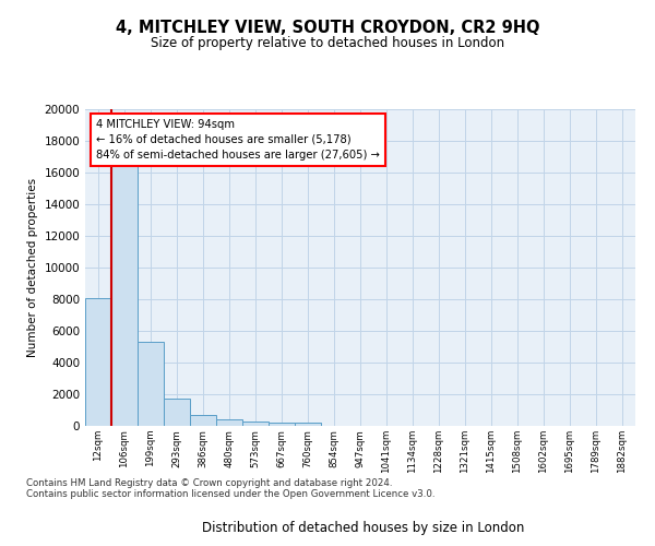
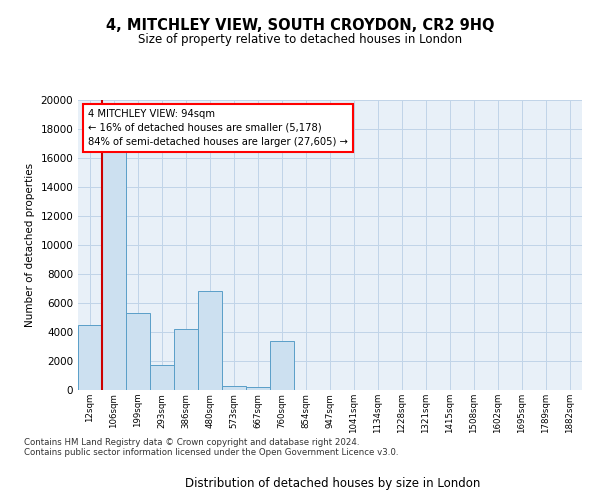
12sqm: 8100 -> 4500
386sqm: 700 -> 4200
480sqm: 400 -> 6800
760sqm: 200 -> 3400
